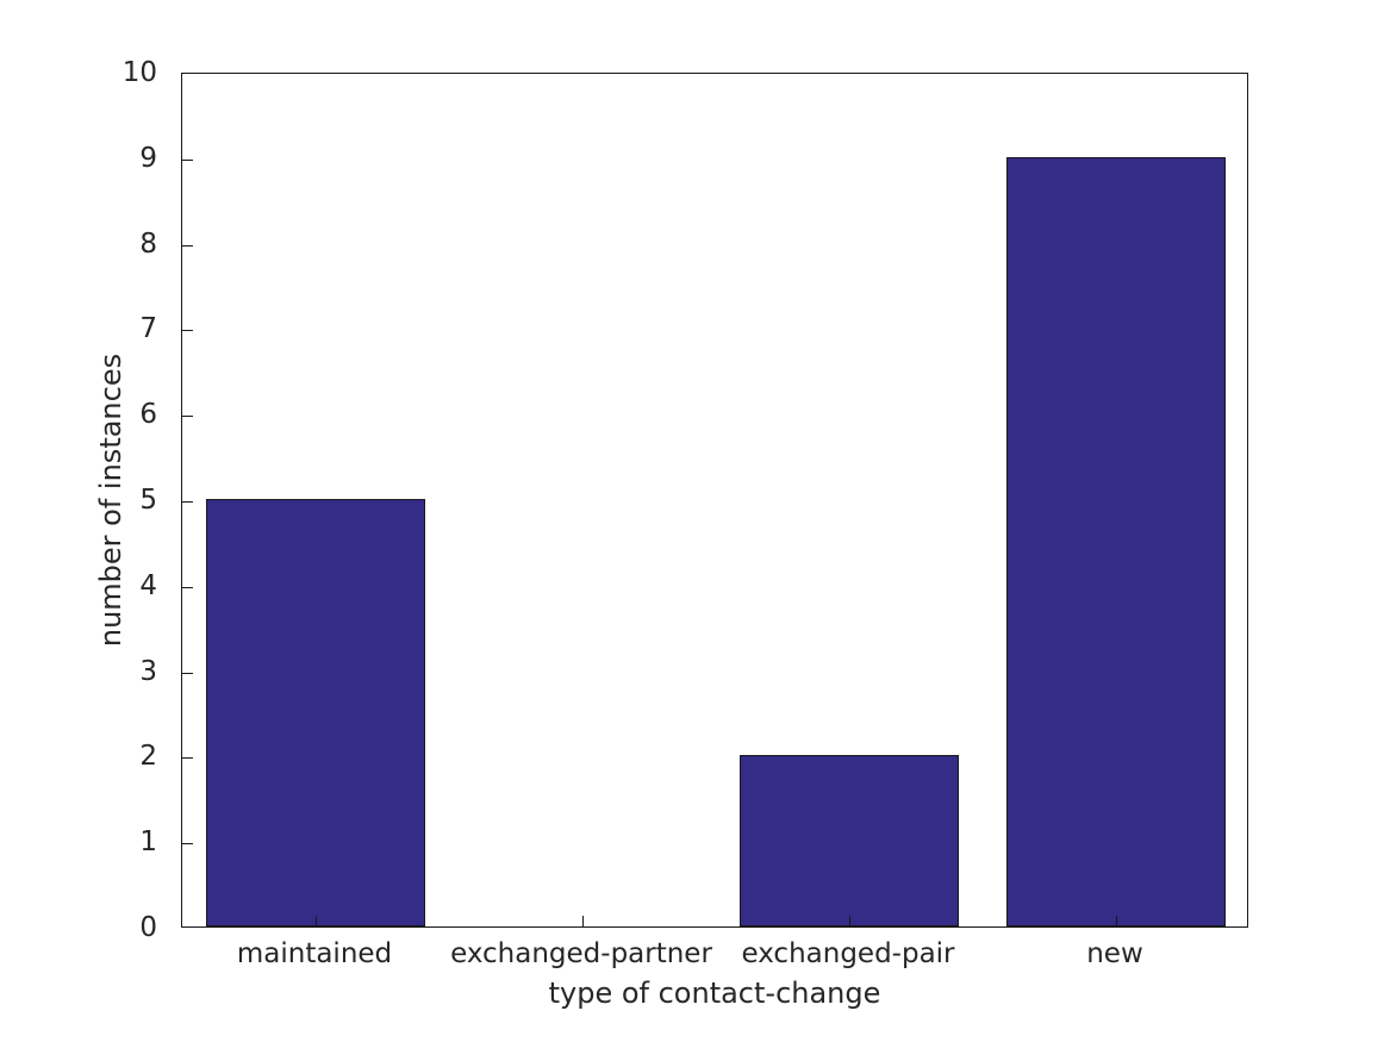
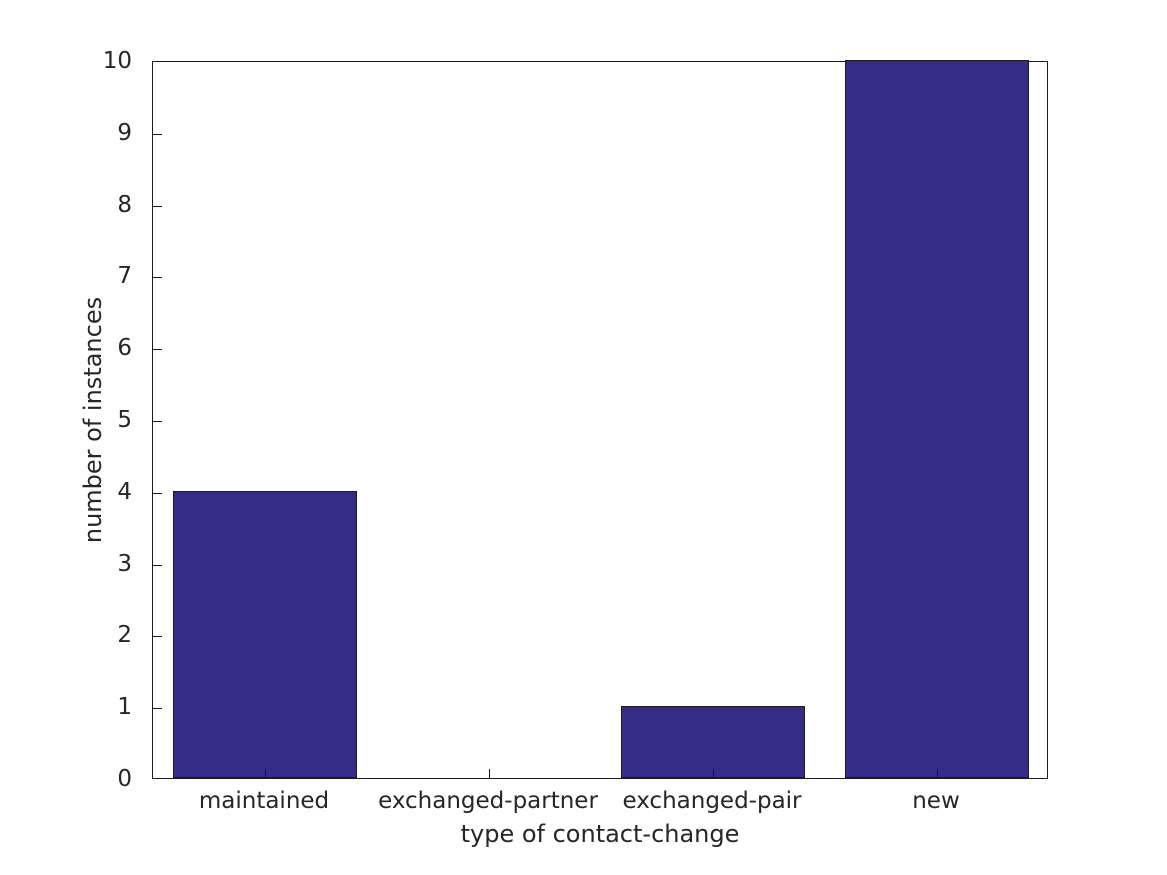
maintained: 5 -> 4
exchanged-pair: 2 -> 1
new: 9 -> 10
